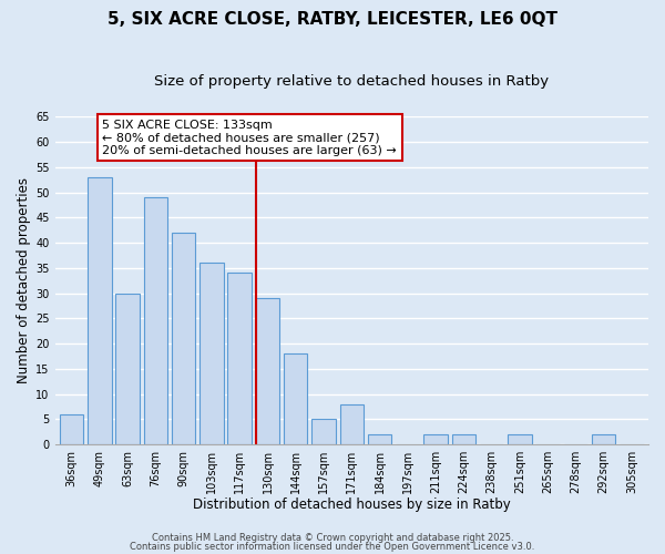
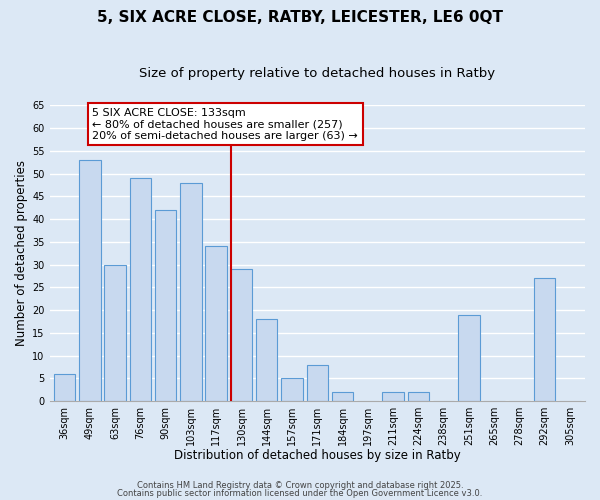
103sqm: 36 -> 48
251sqm: 2 -> 19
292sqm: 2 -> 27
